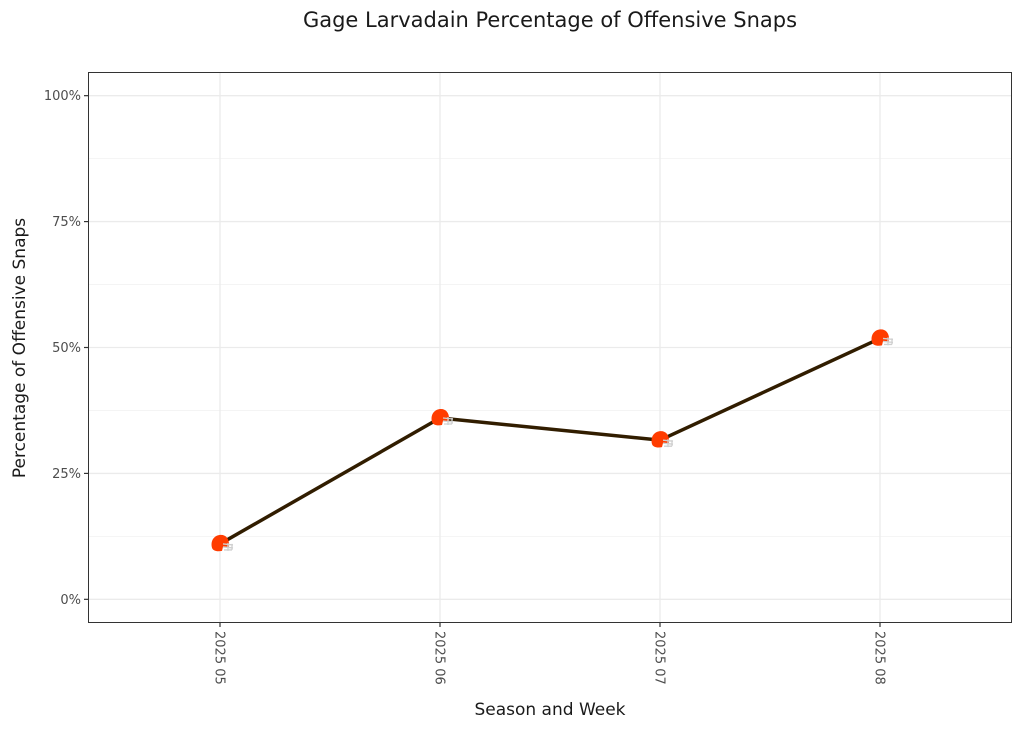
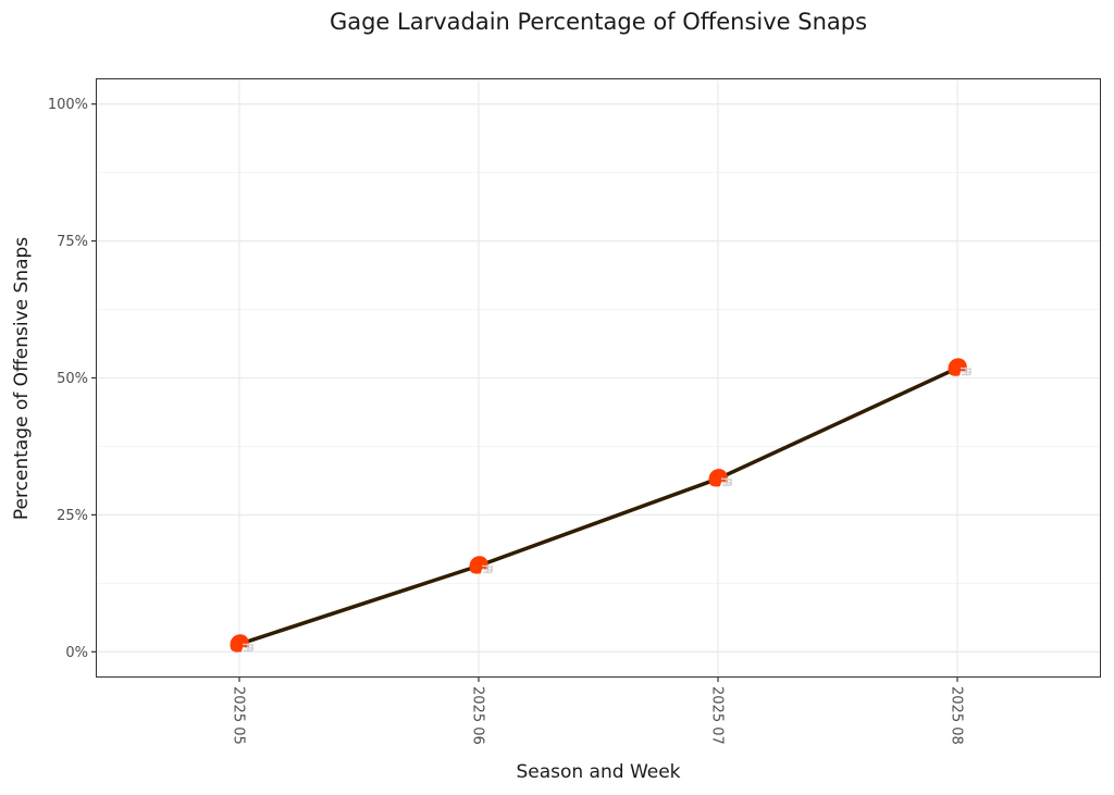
2025 05: 11% -> 1%
2025 06: 36% -> 16%
